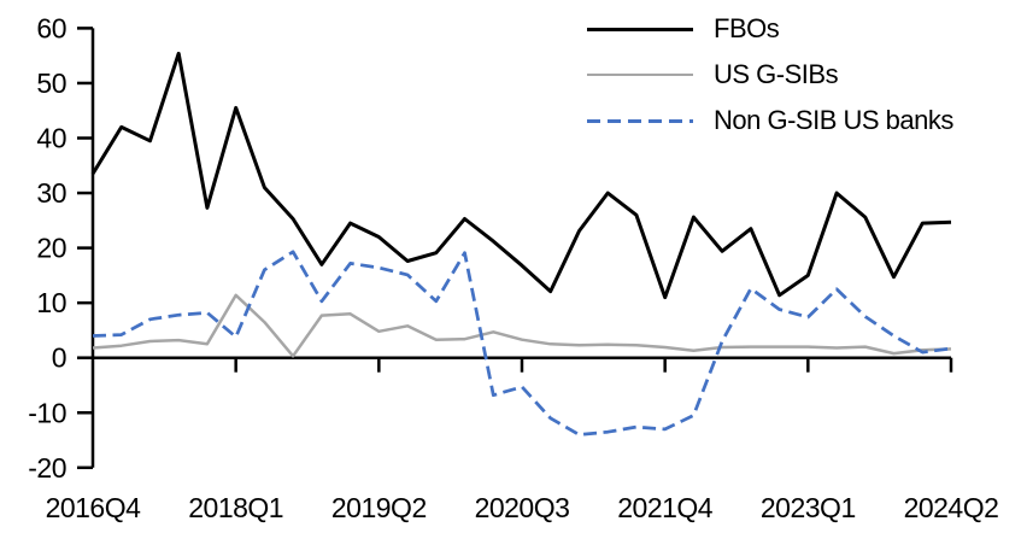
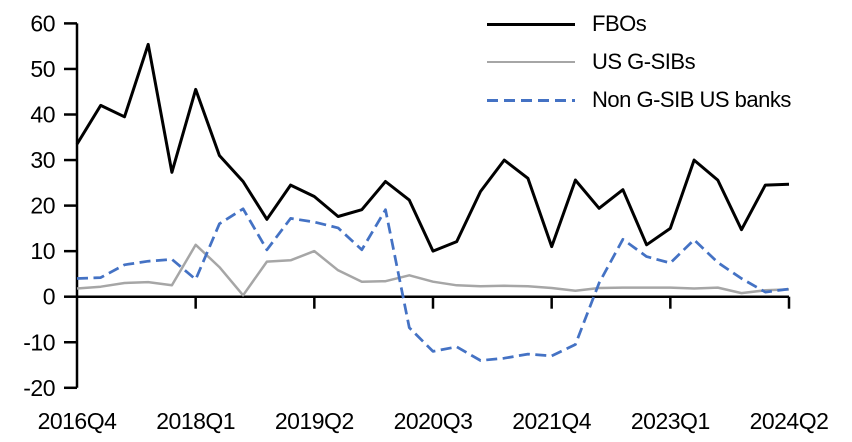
US G-SIBs/2019Q2: 5 -> 10
FBOs/2020Q3: 17 -> 10
Non G-SIB US banks/2020Q3: -5 -> -12
